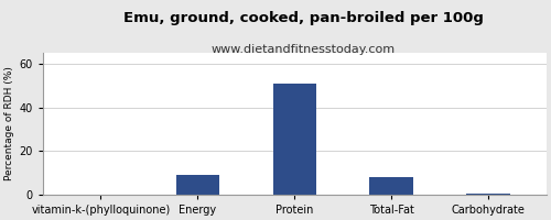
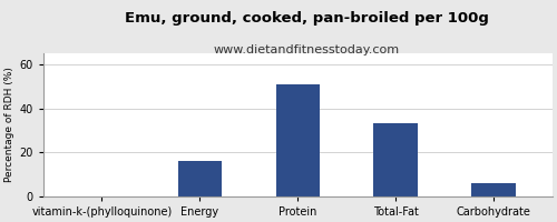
Energy: 9 -> 16
Total-Fat: 8 -> 33
Carbohydrate: 0 -> 6
